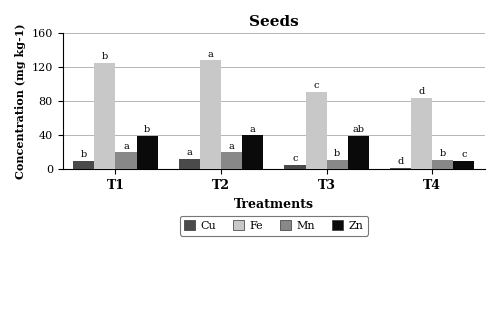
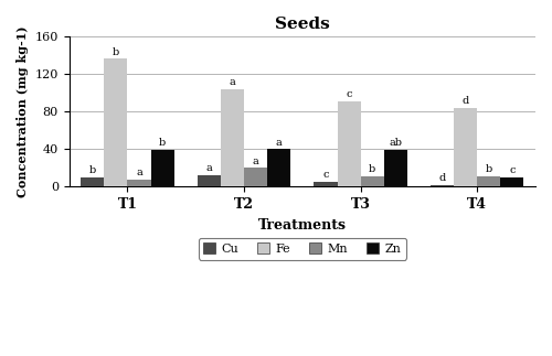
Fe/T1: 125 -> 136
Mn/T1: 20 -> 8
Fe/T2: 128 -> 104
